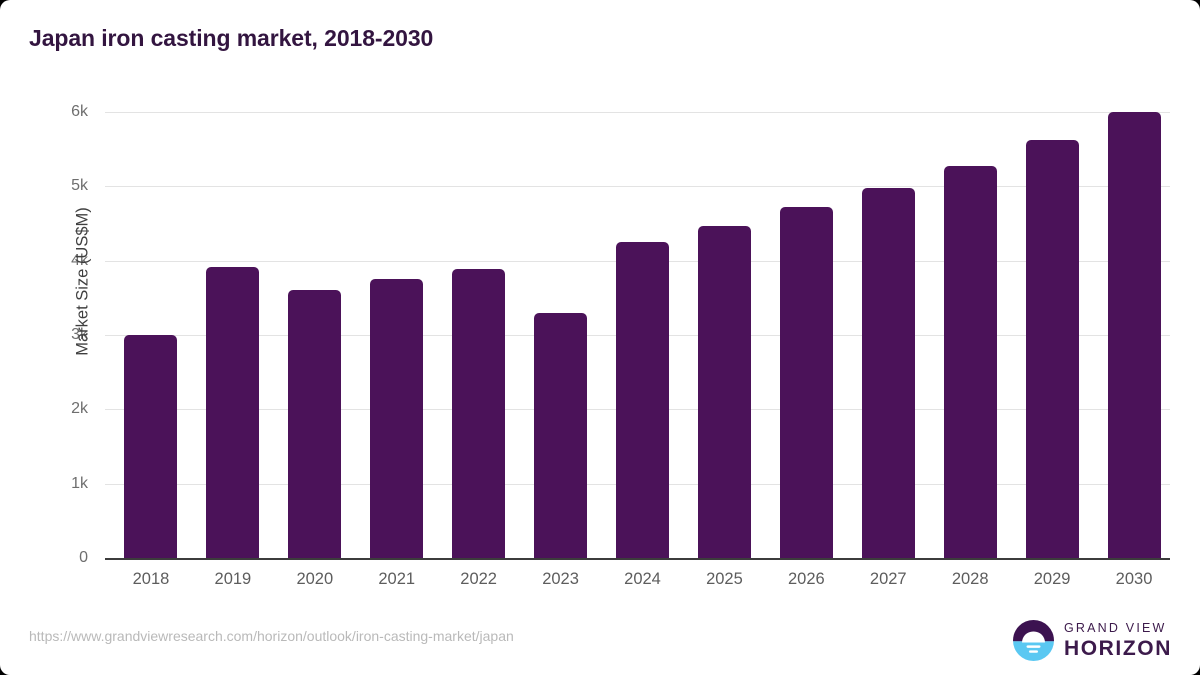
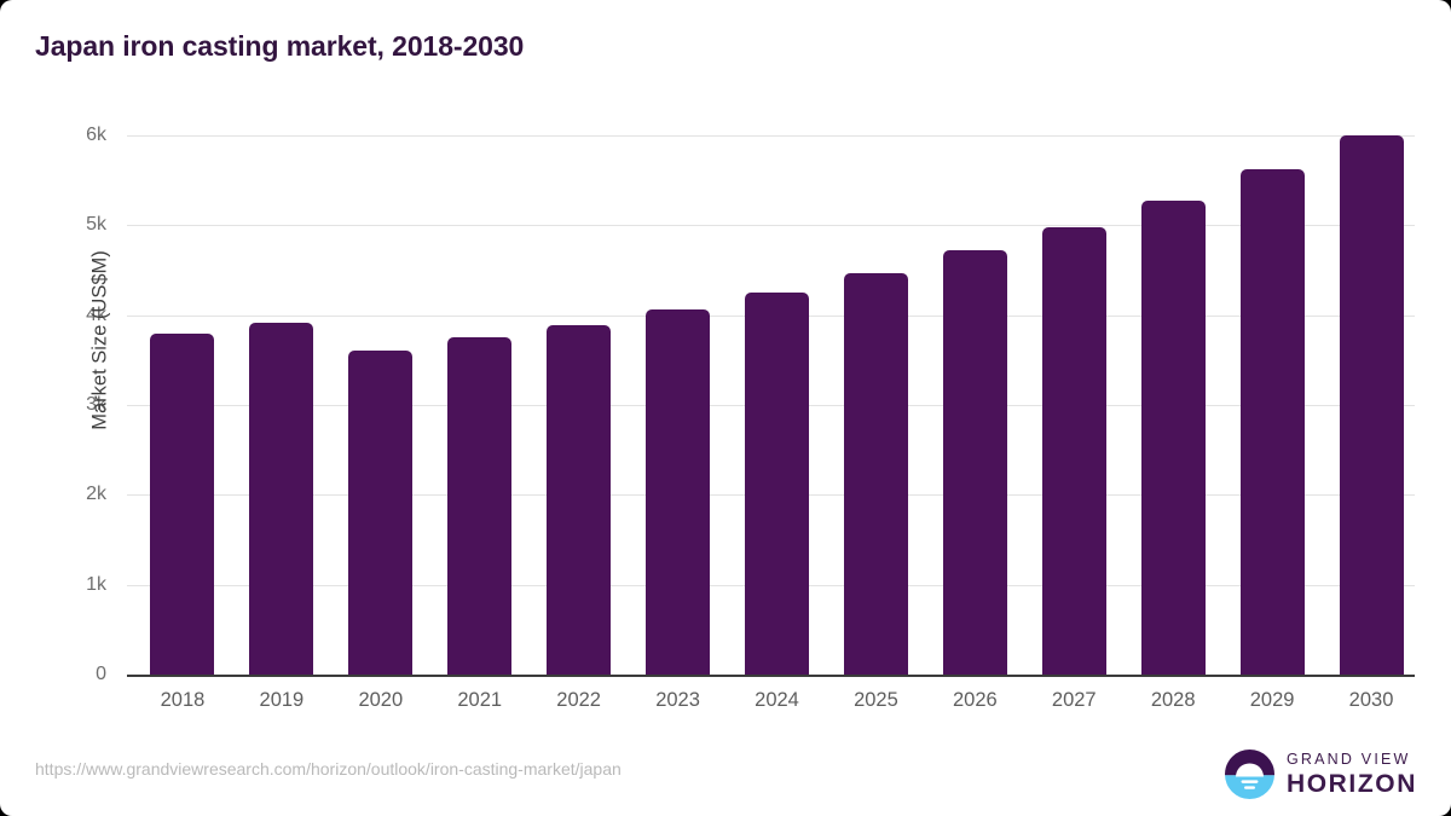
2018: 3.0k -> 3.8k
2023: 3.3k -> 4.1k
